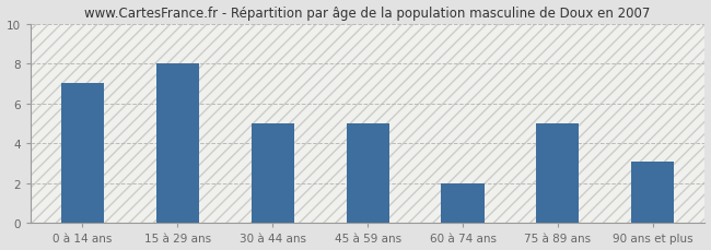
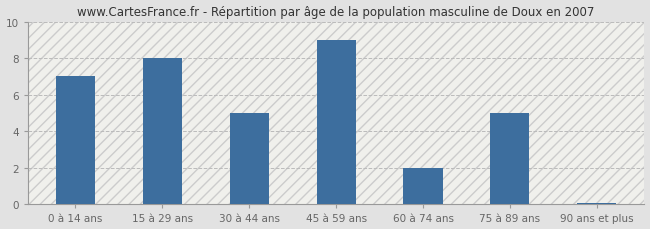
45 à 59 ans: 5.0 -> 9.0
90 ans et plus: 3.1 -> 0.1
